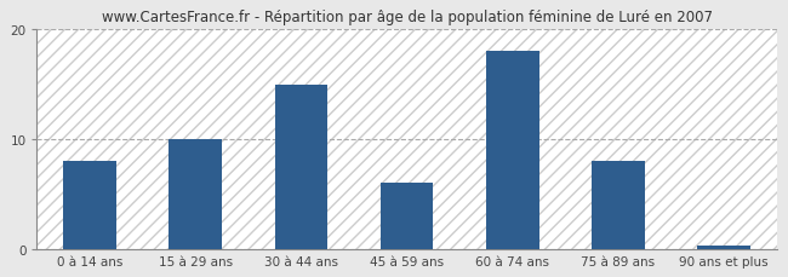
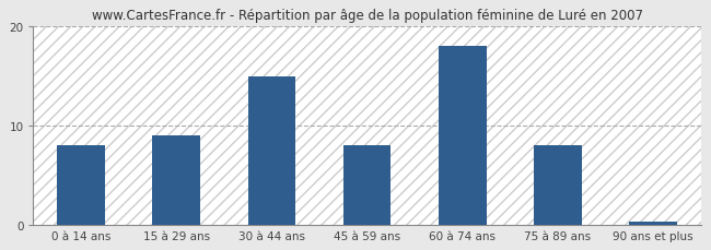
15 à 29 ans: 10.0 -> 9.0
45 à 59 ans: 6.0 -> 8.0
